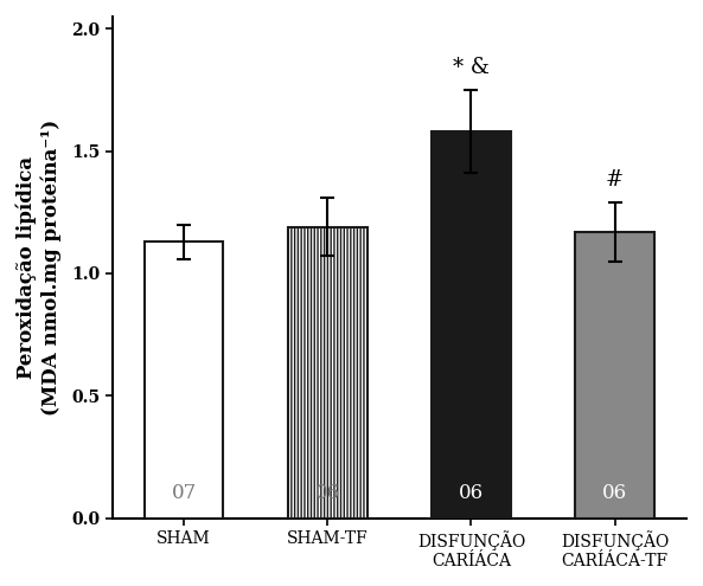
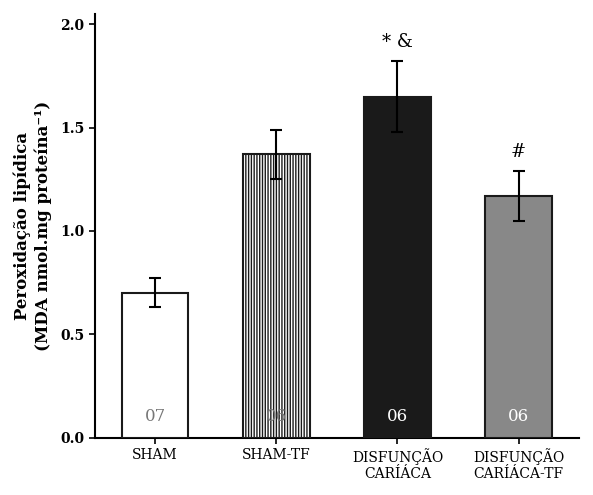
SHAM: 1.13 -> 0.70
SHAM-TF: 1.19 -> 1.37
DISFUNÇÃO CARÍÁCA: 1.58 -> 1.65
